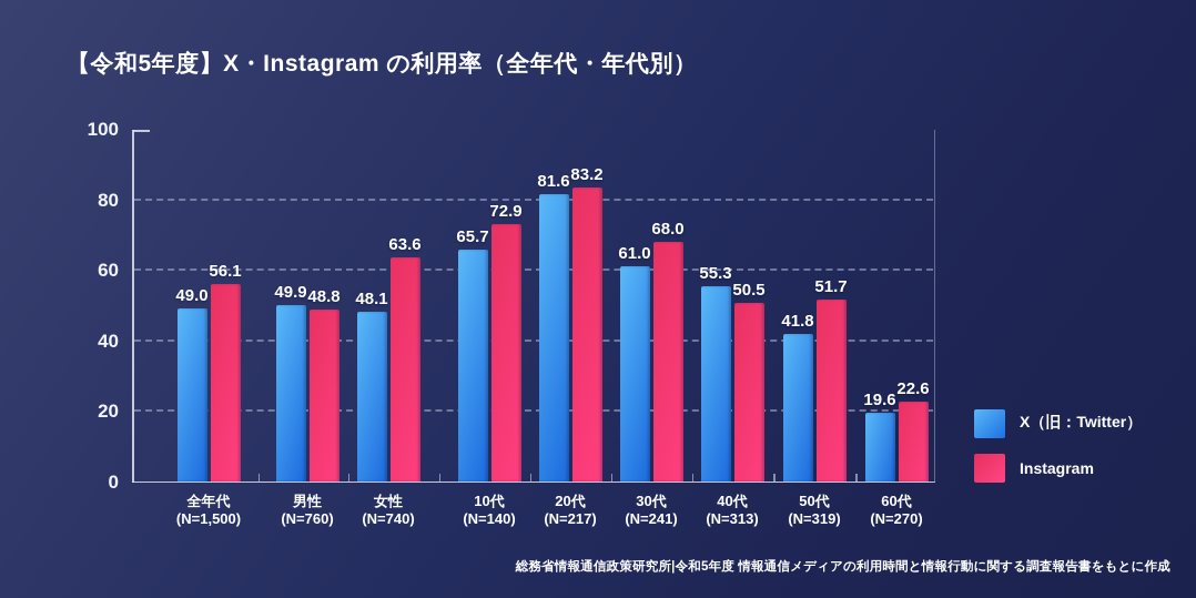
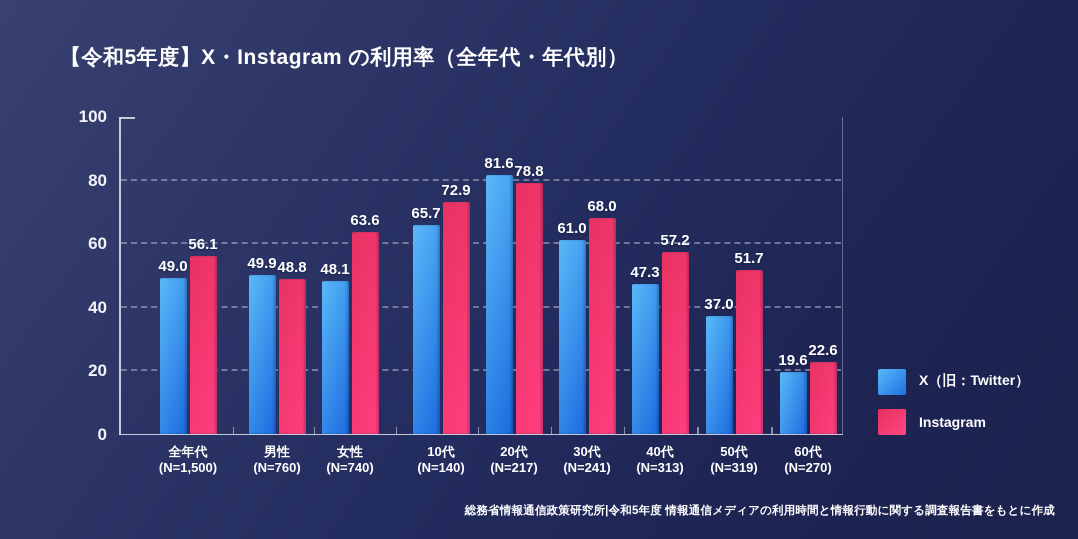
Instagram/20代: 83.2 -> 78.8
X（旧：Twitter）/40代: 55.3 -> 47.3
Instagram/40代: 50.5 -> 57.2
X（旧：Twitter）/50代: 41.8 -> 37.0
